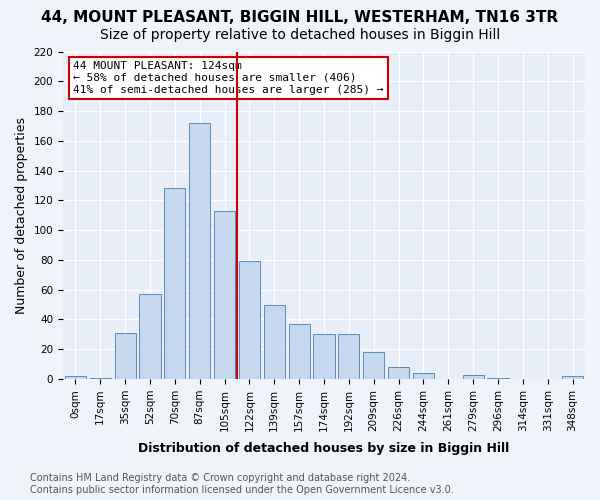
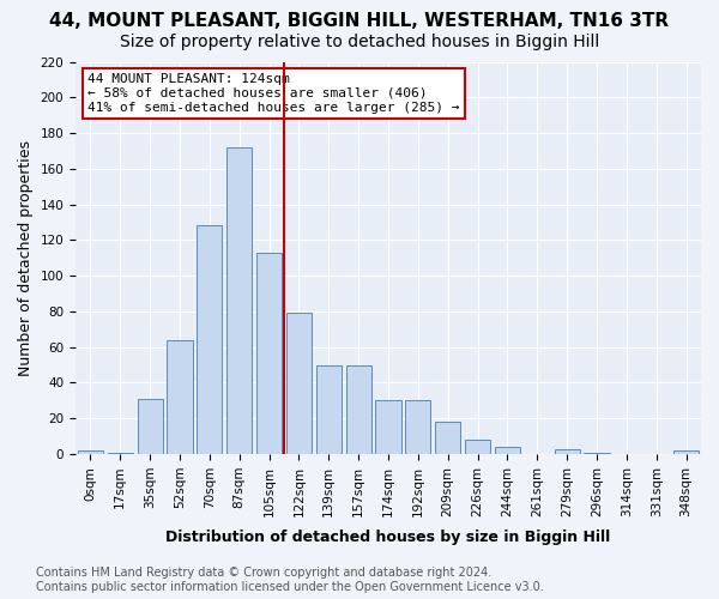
52sqm: 57 -> 64
157sqm: 37 -> 50
